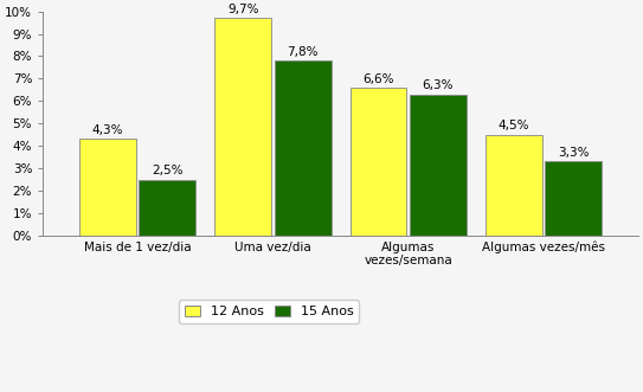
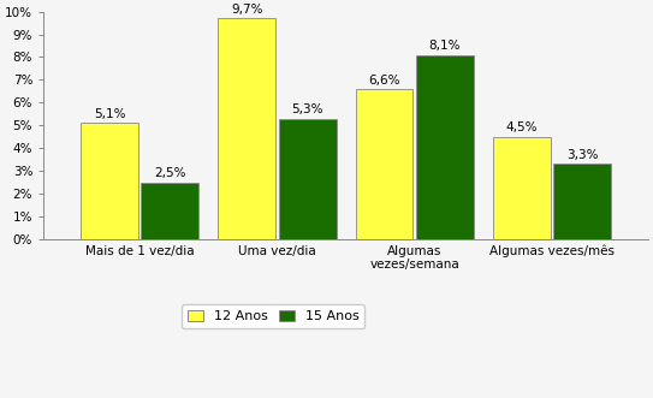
12 Anos/Mais de 1 vez/dia: 4,3% -> 5,1%
15 Anos/Uma vez/dia: 7,8% -> 5,3%
15 Anos/Algumas vezes/semana: 6,3% -> 8,1%
